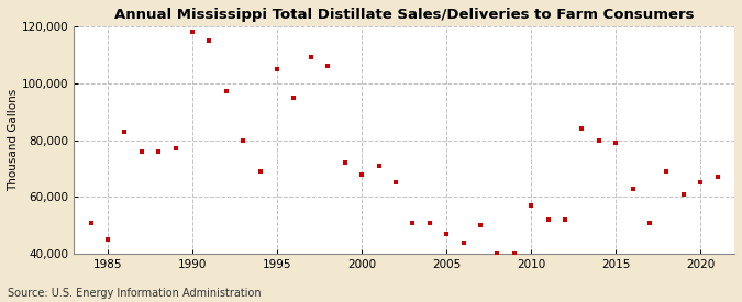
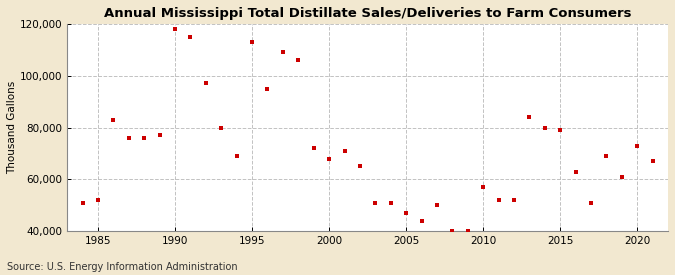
1985: 45,000 -> 52,000
1995: 105,000 -> 113,000
2020: 65,000 -> 73,000
